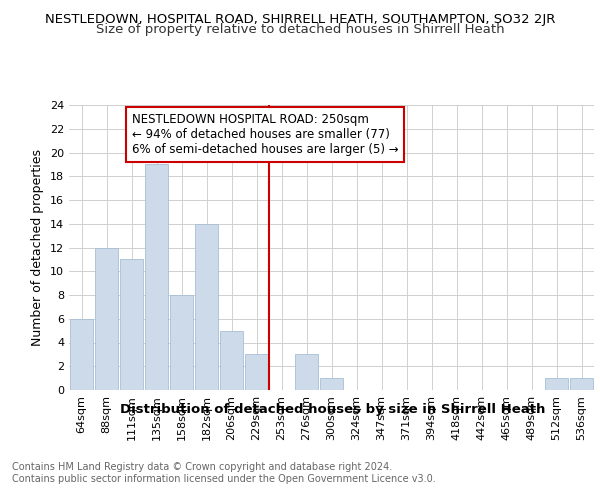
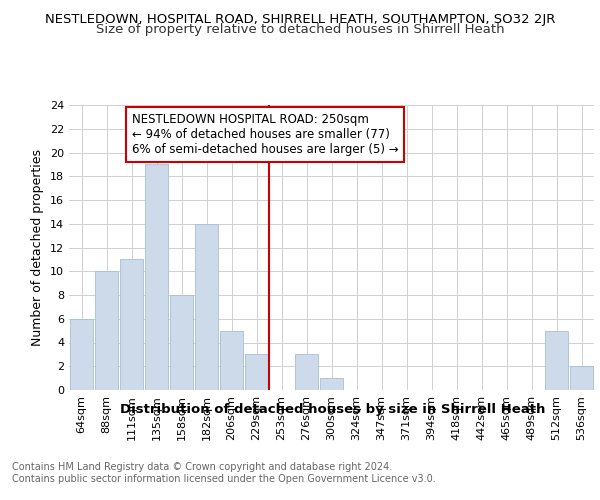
88sqm: 12 -> 10
512sqm: 1 -> 5
536sqm: 1 -> 2
